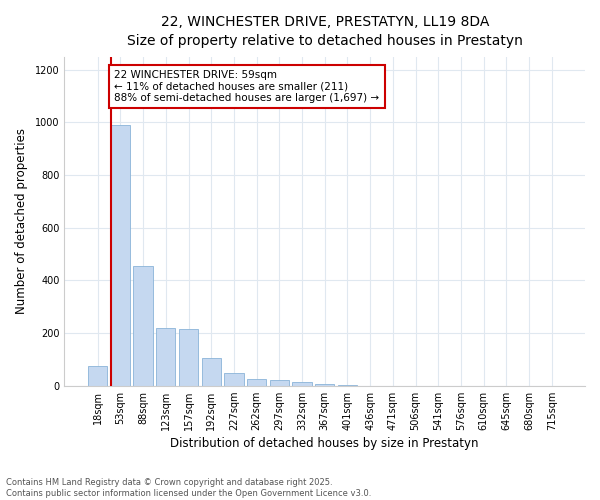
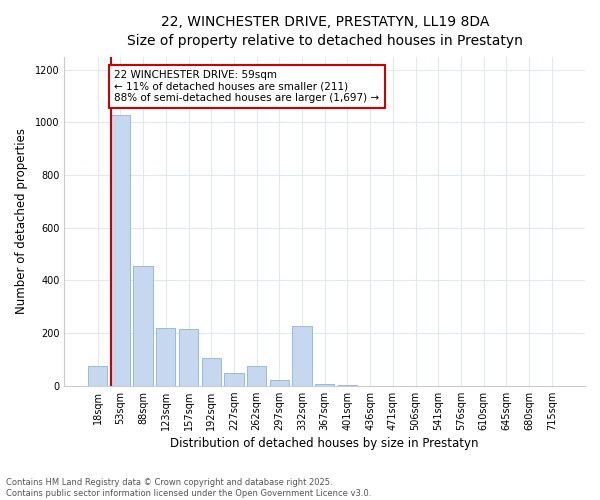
53sqm: 990 -> 1030
262sqm: 25 -> 75
332sqm: 15 -> 225
